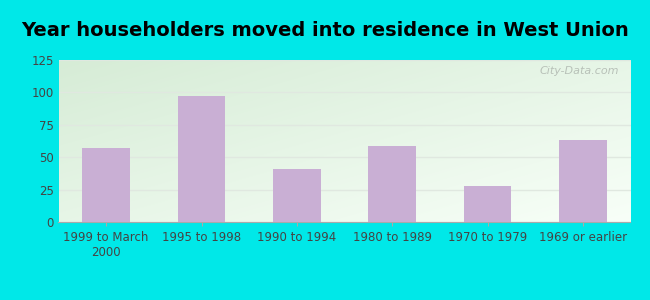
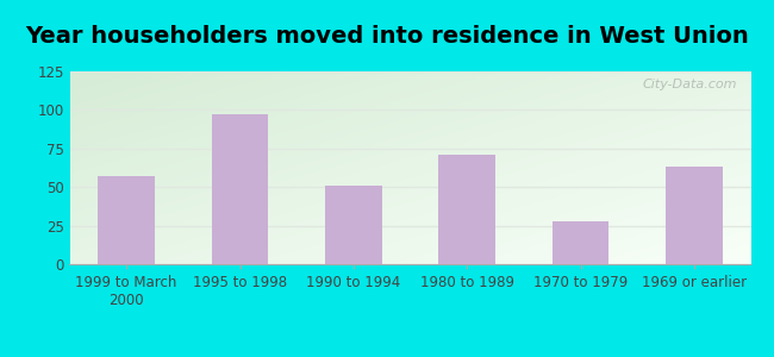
1990 to 1994: 41 -> 51
1980 to 1989: 59 -> 71
